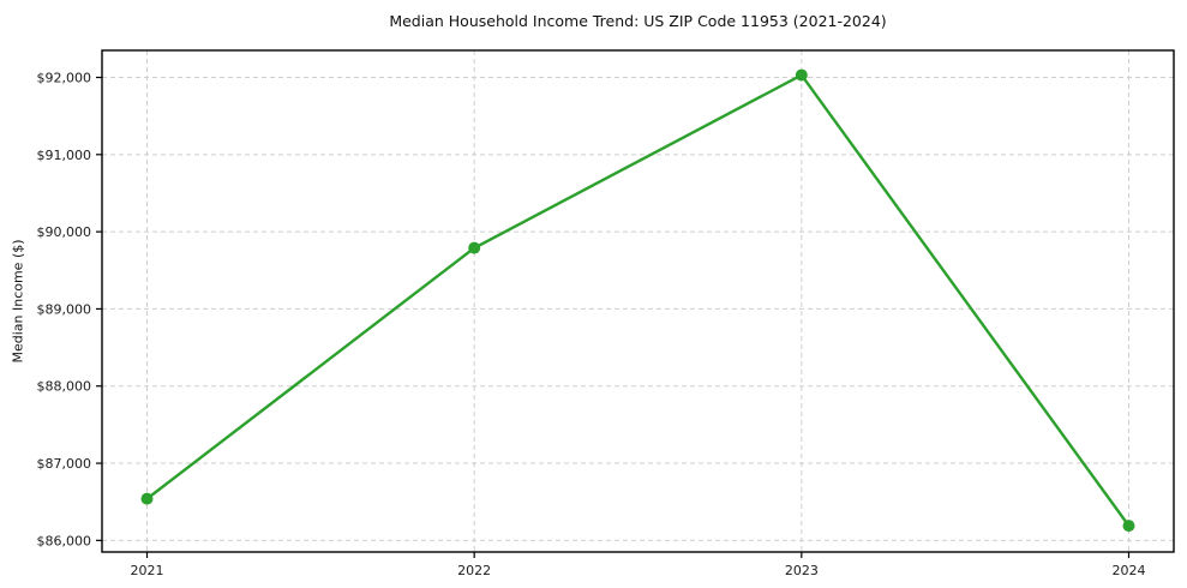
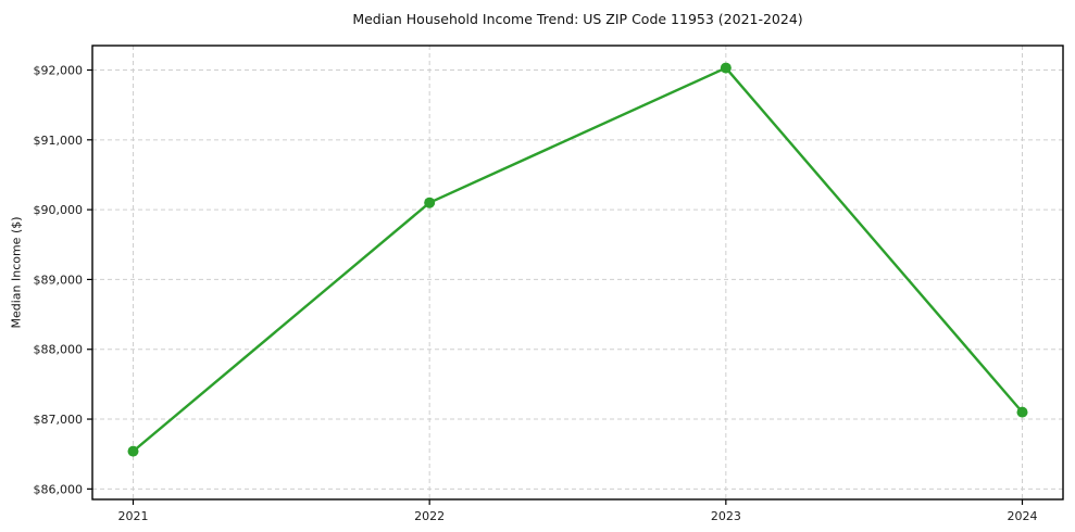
2022: $89800 -> $90100
2024: $86200 -> $87100
